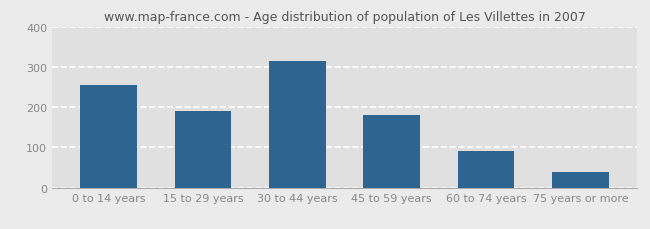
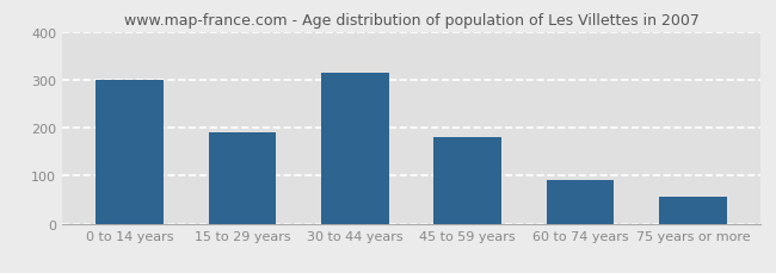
0 to 14 years: 255 -> 300
75 years or more: 40 -> 57
